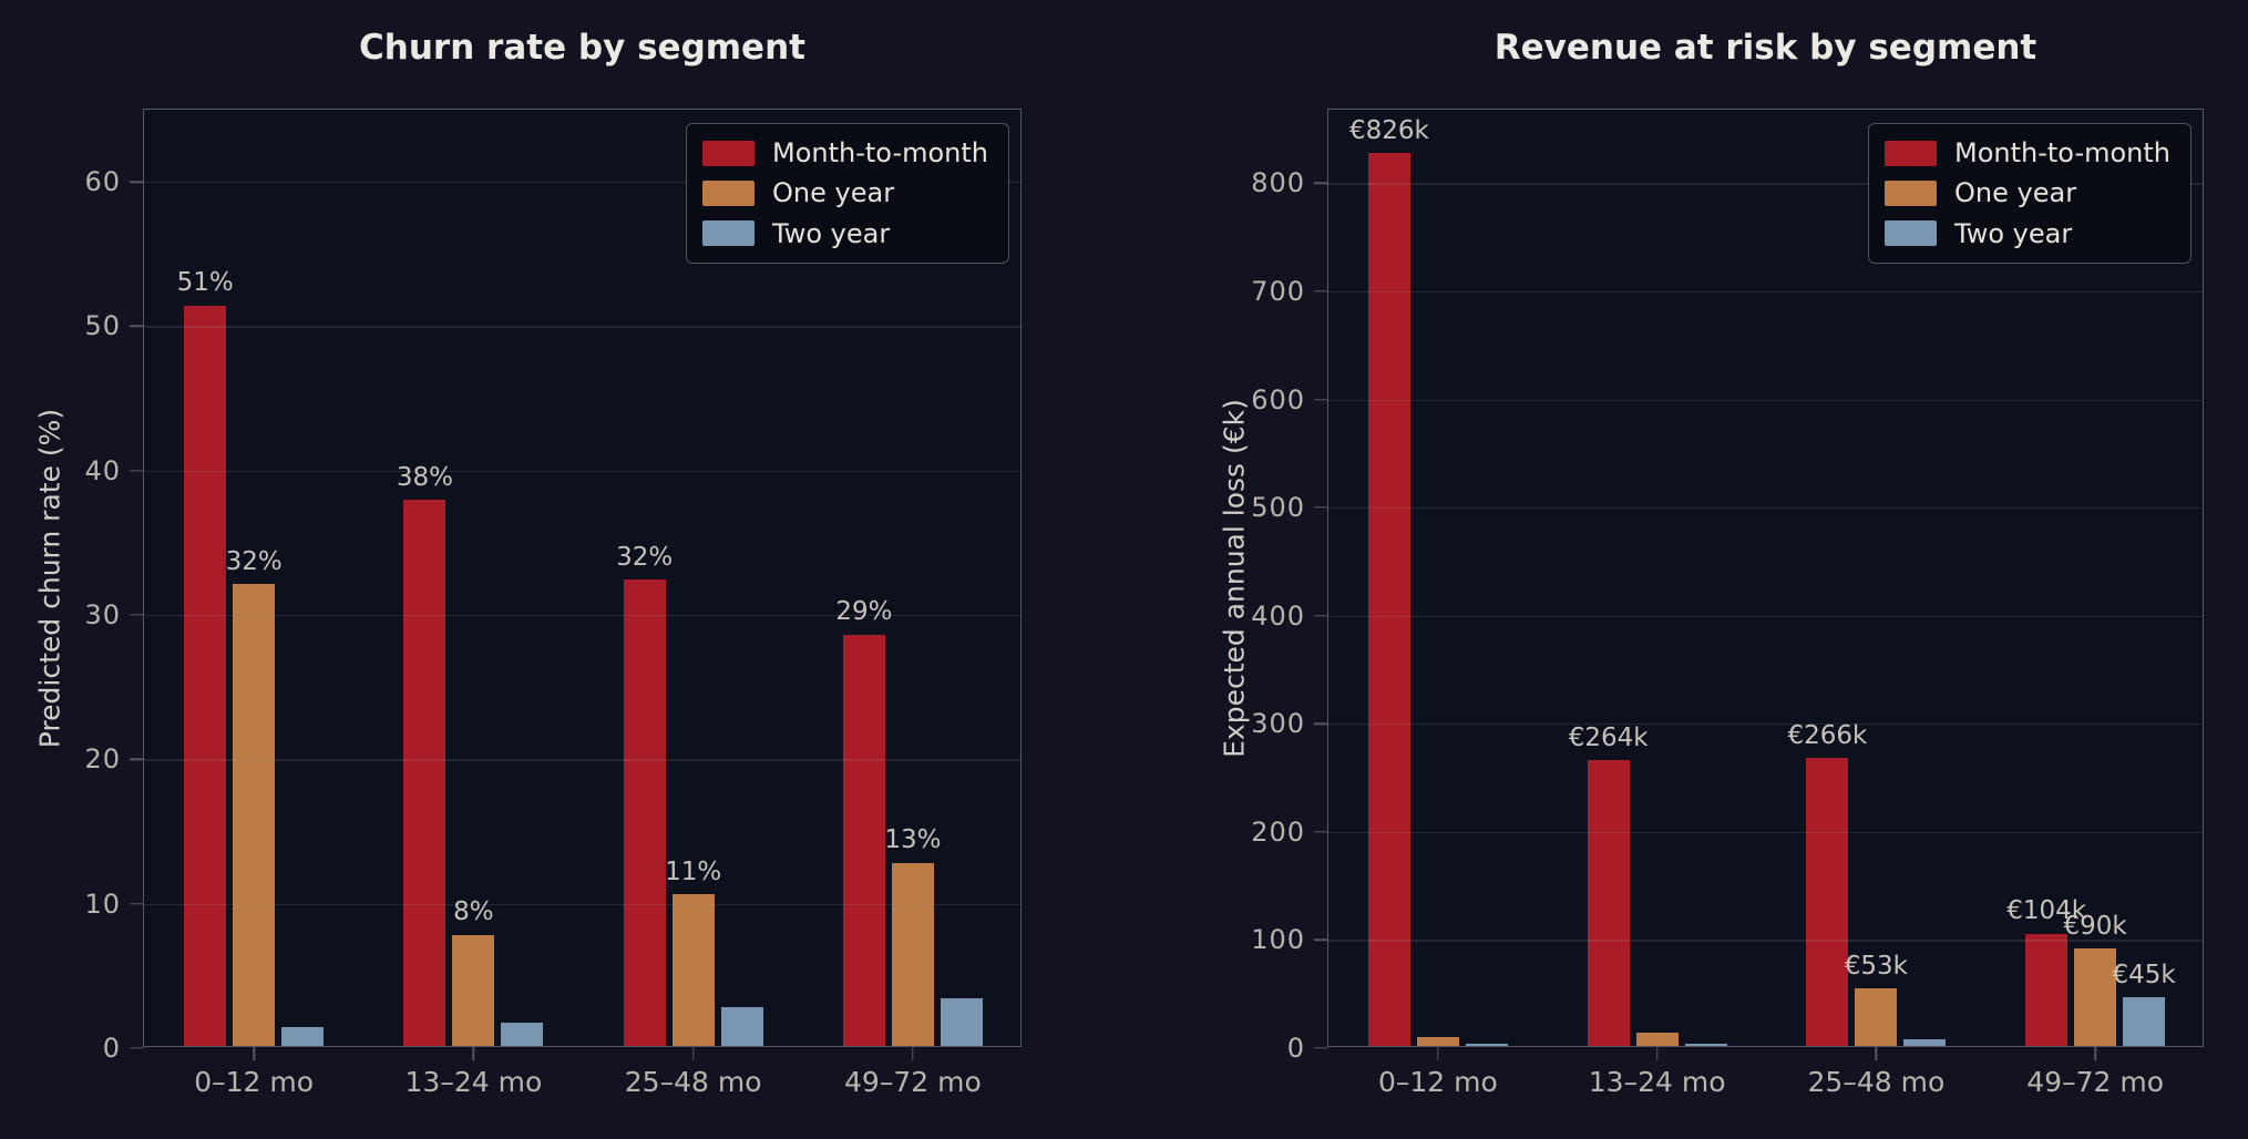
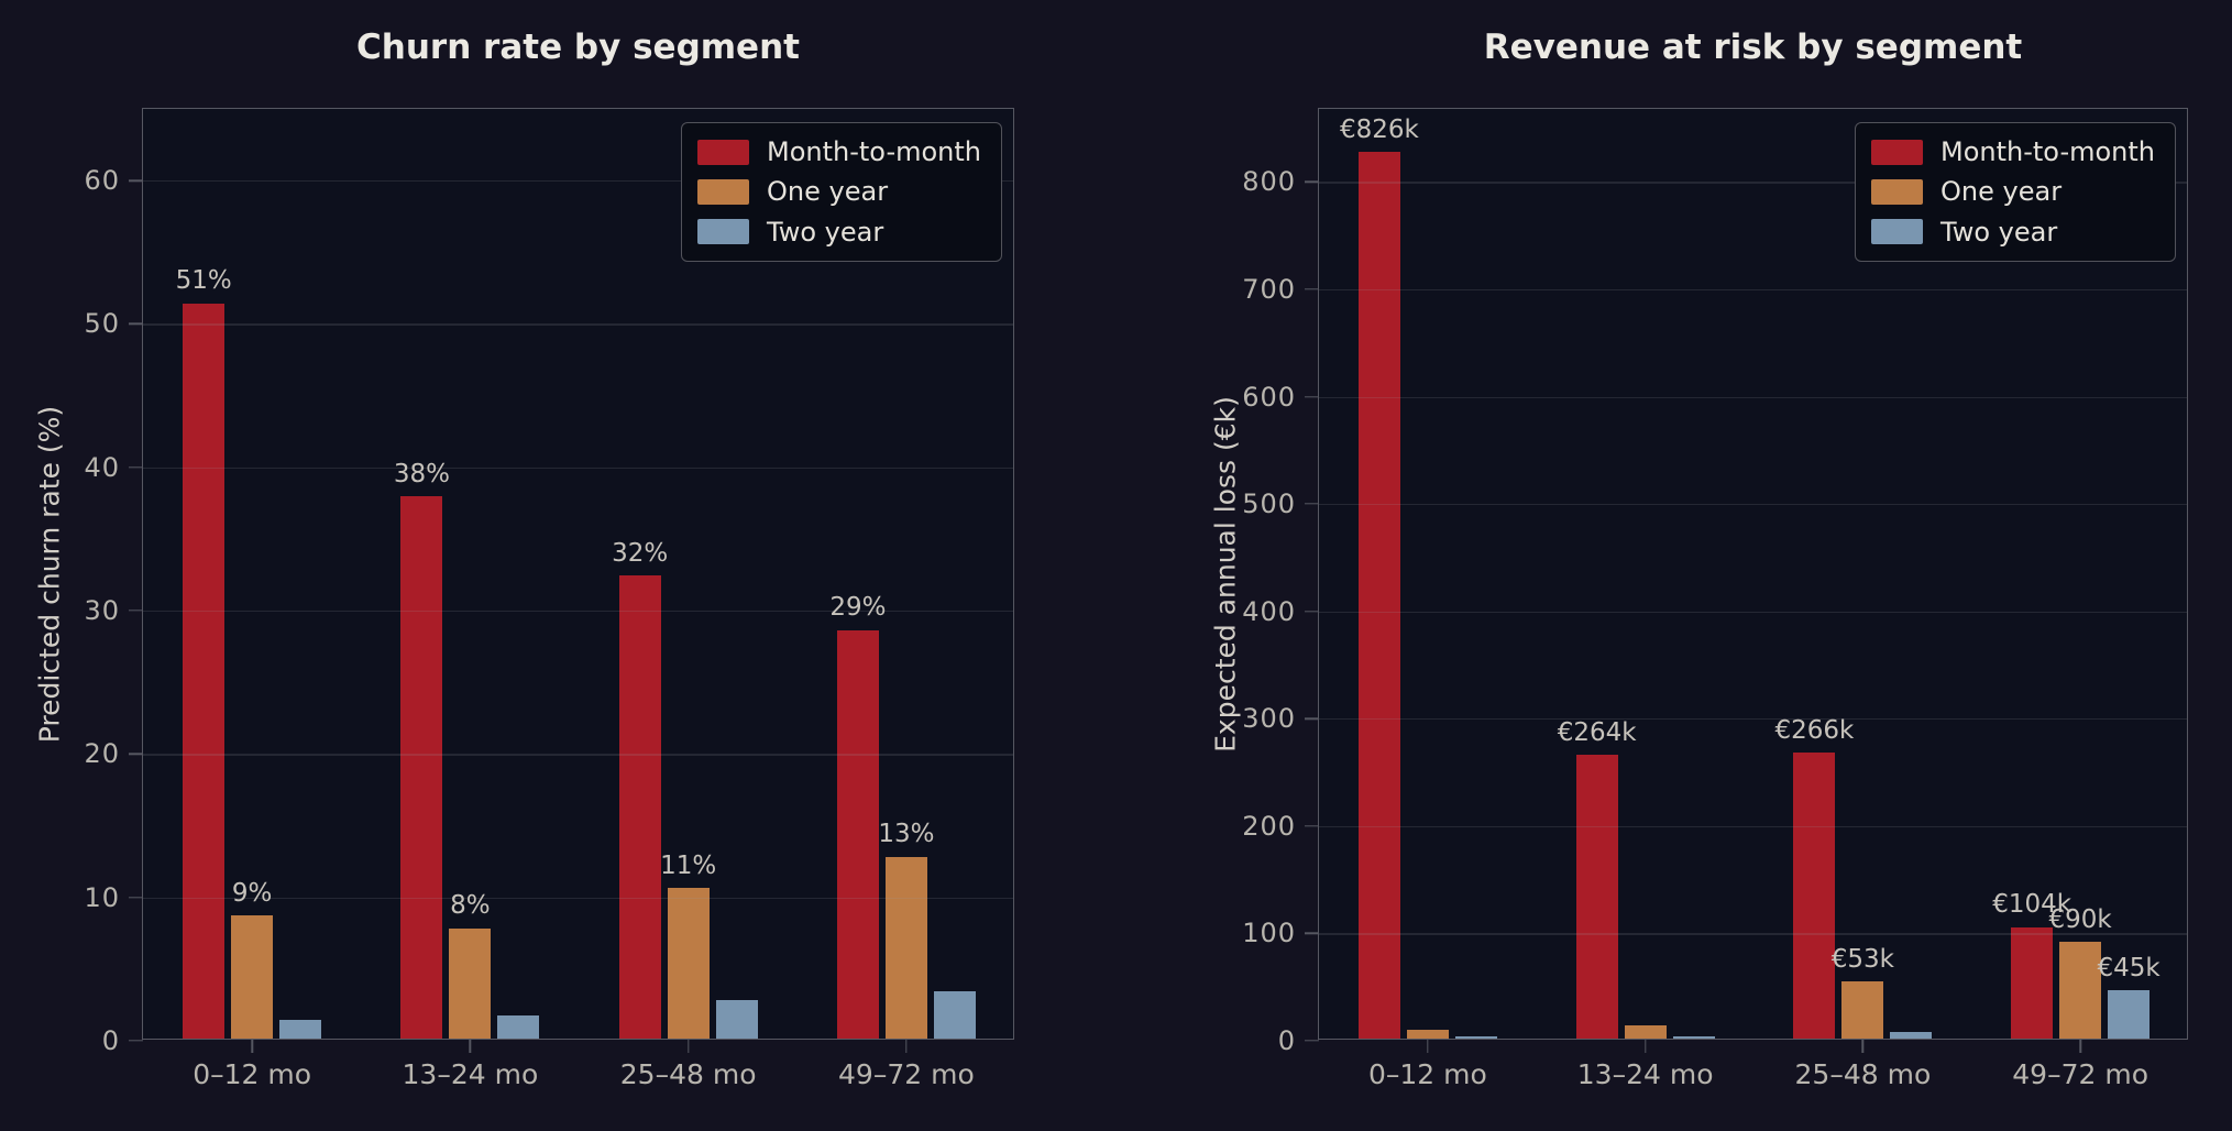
Churn rate by segment/One year/0–12 mo: 32% -> 9%
